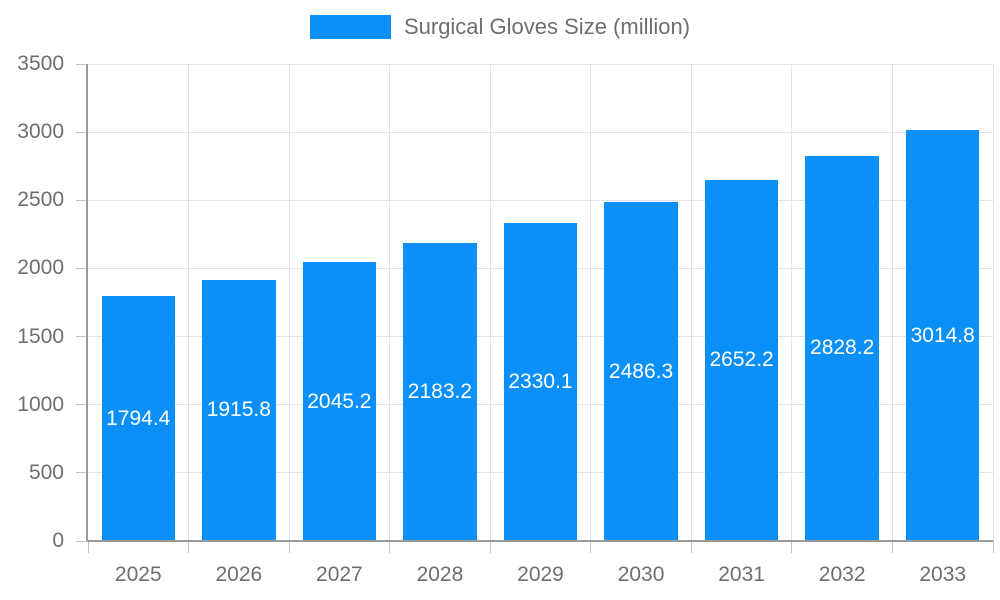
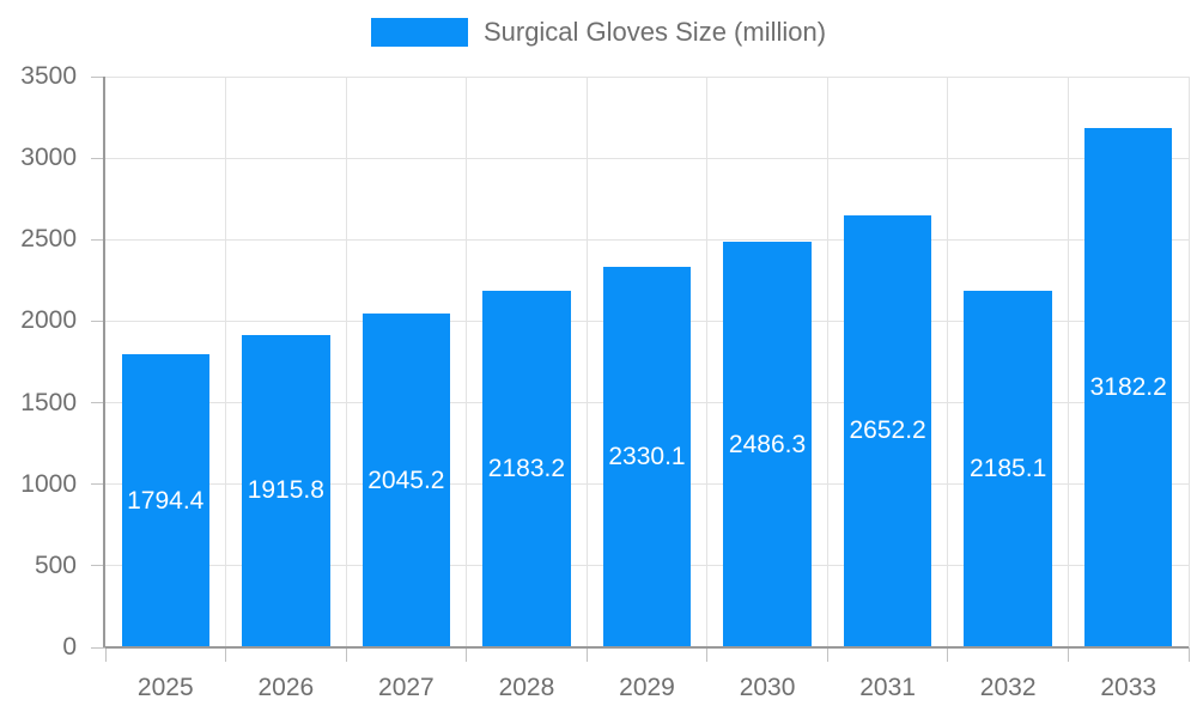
2032: 2828.2 -> 2185.1
2033: 3014.8 -> 3182.2
